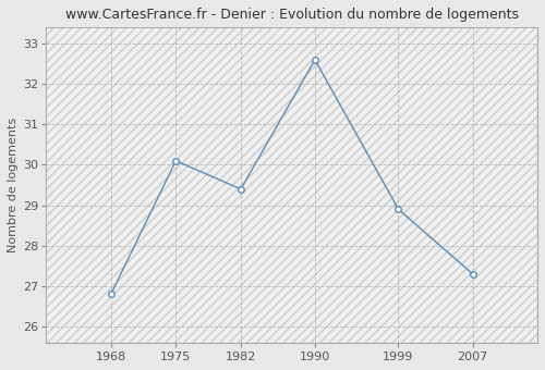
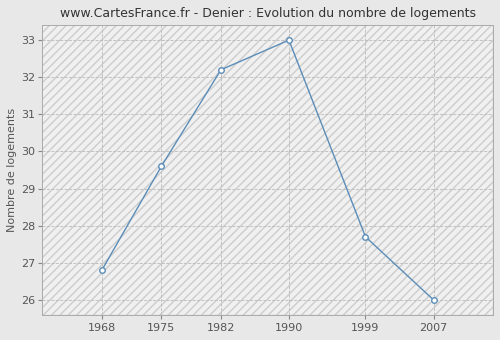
1975: 30.1 -> 29.6
1982: 29.4 -> 32.2
1990: 32.6 -> 33.0
1999: 28.9 -> 27.7
2007: 27.3 -> 26.0
